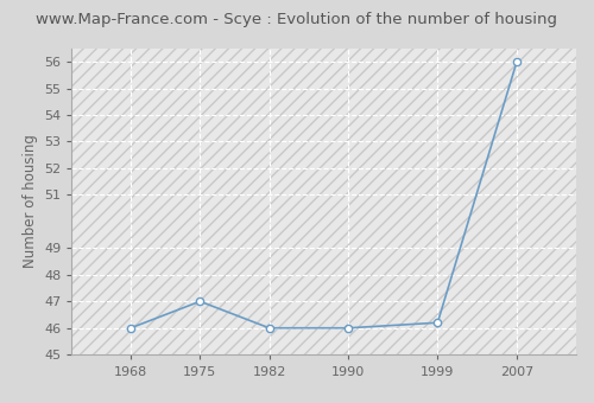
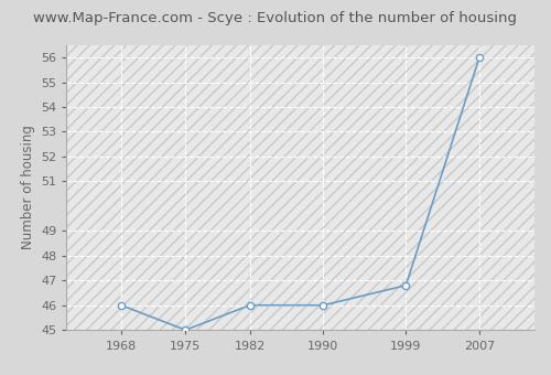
1975: 47.0 -> 45.0
1999: 46.2 -> 46.8
